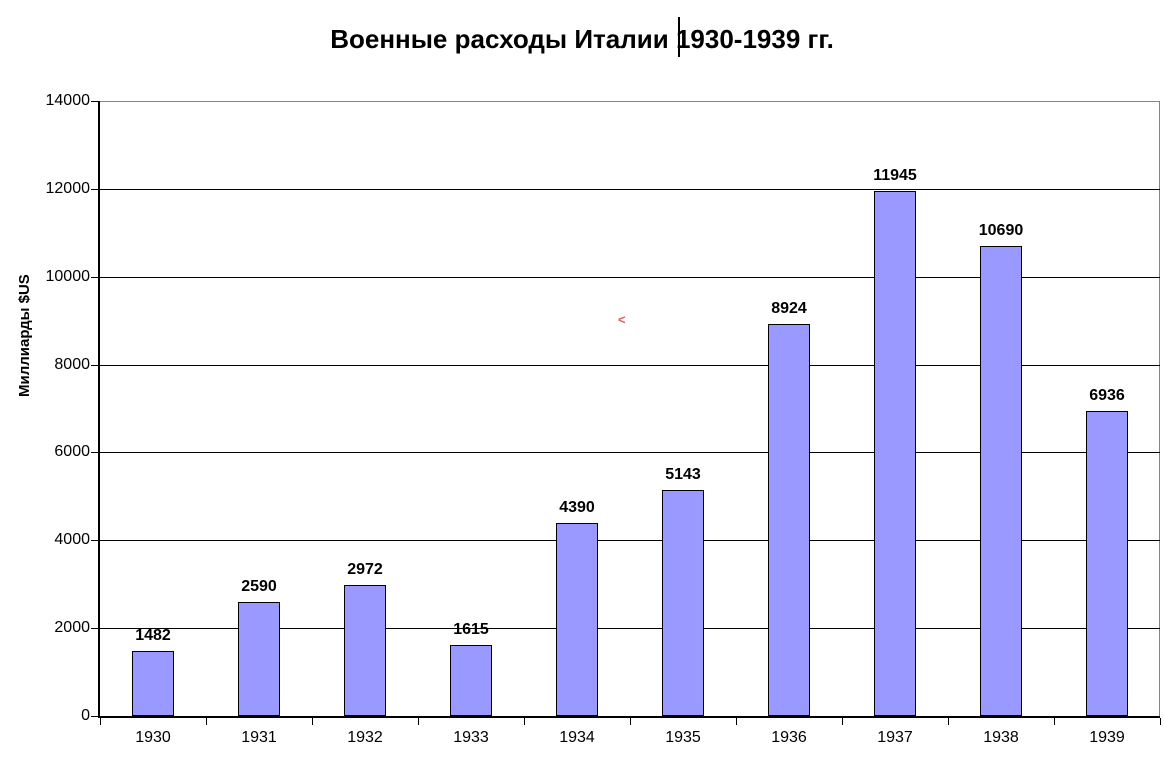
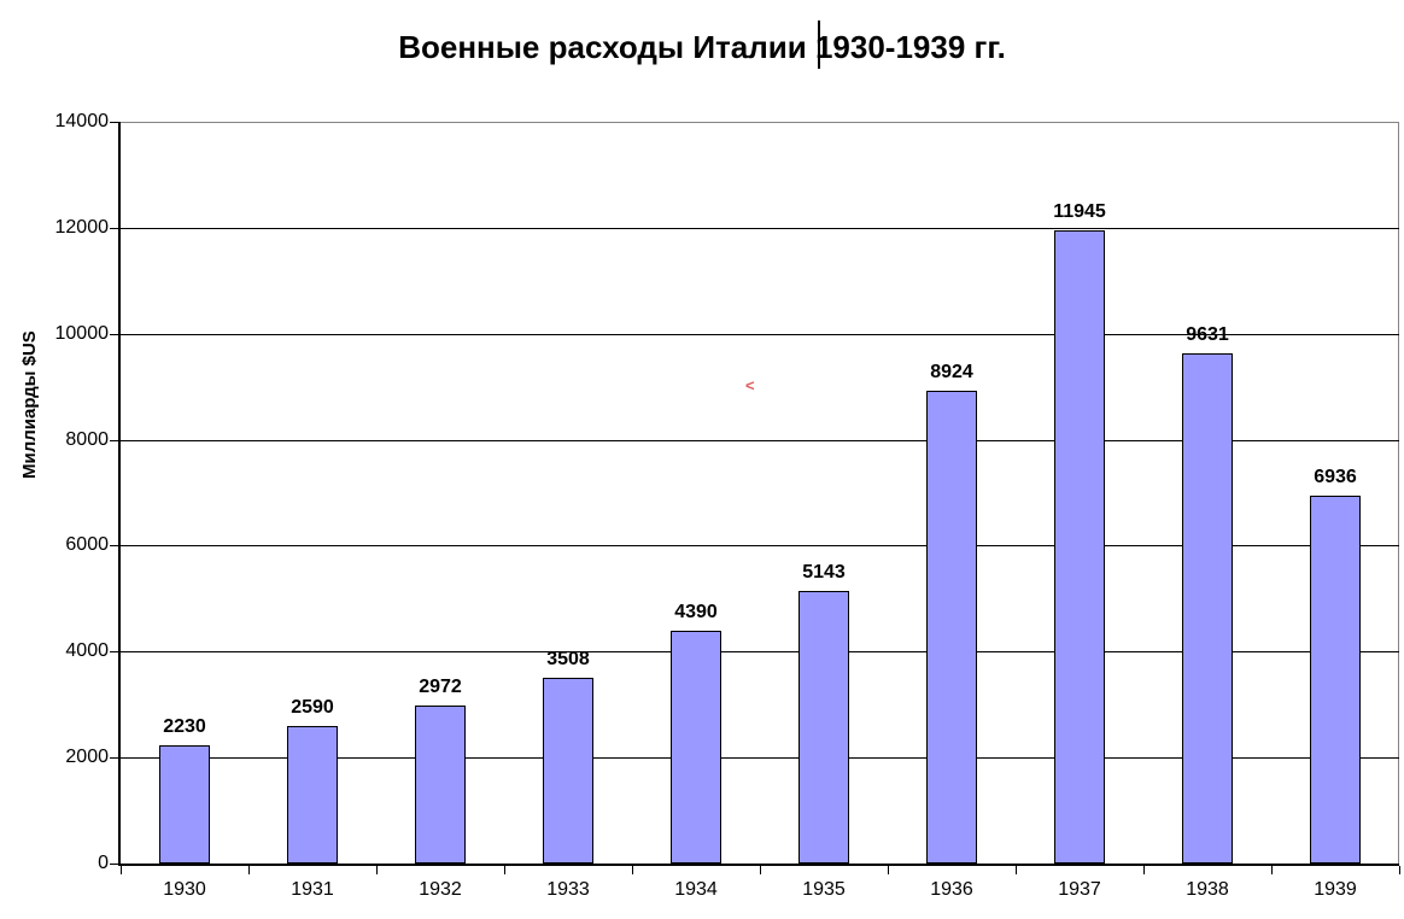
1930: 1482 -> 2230
1933: 1615 -> 3508
1938: 10690 -> 9631
